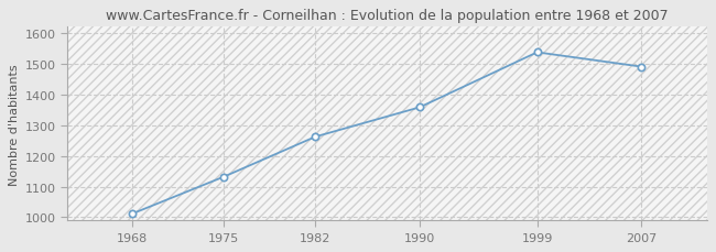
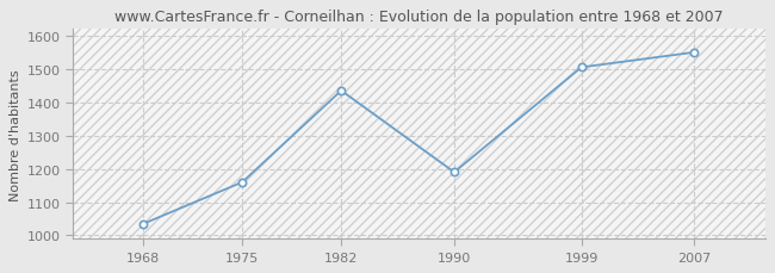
1968: 1012 -> 1035
1975: 1132 -> 1160
1982: 1262 -> 1435
1990: 1358 -> 1190
1999: 1537 -> 1505
2007: 1490 -> 1550
